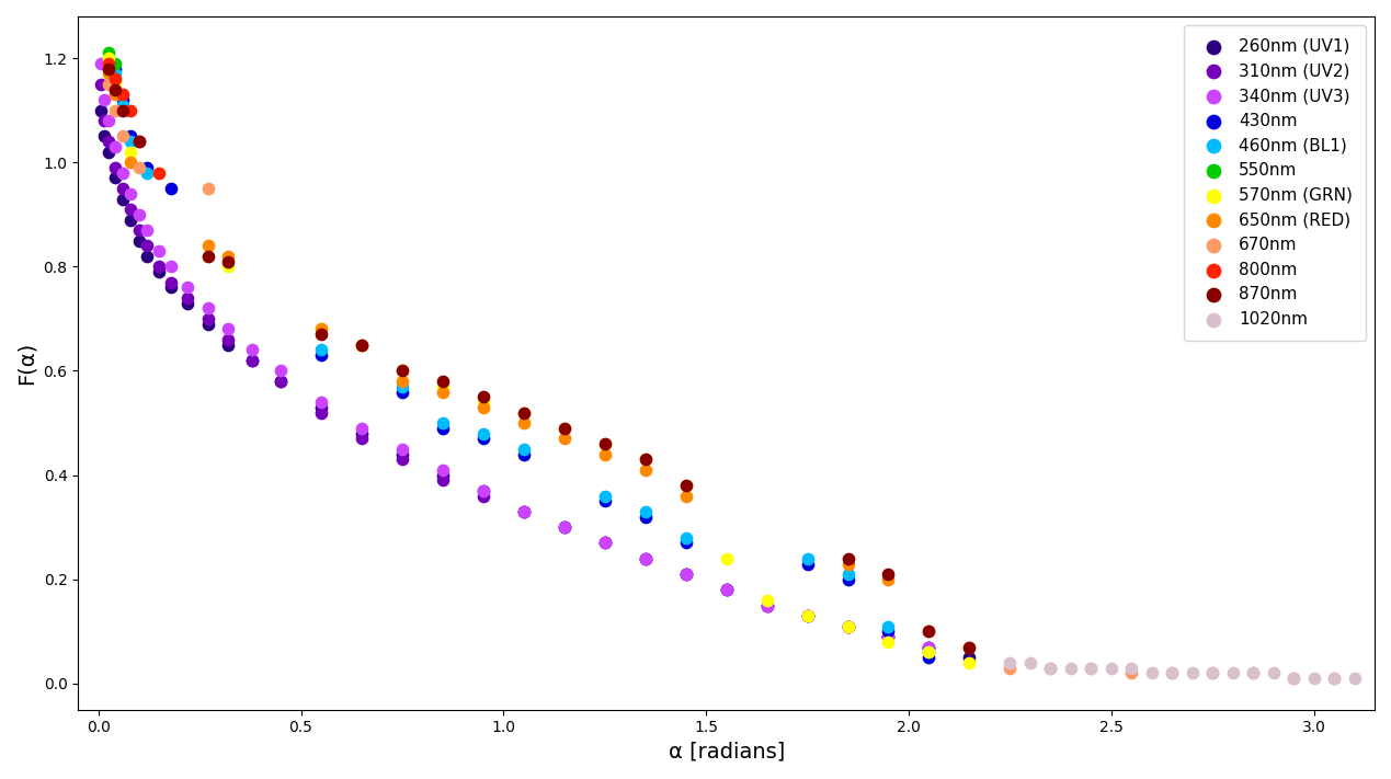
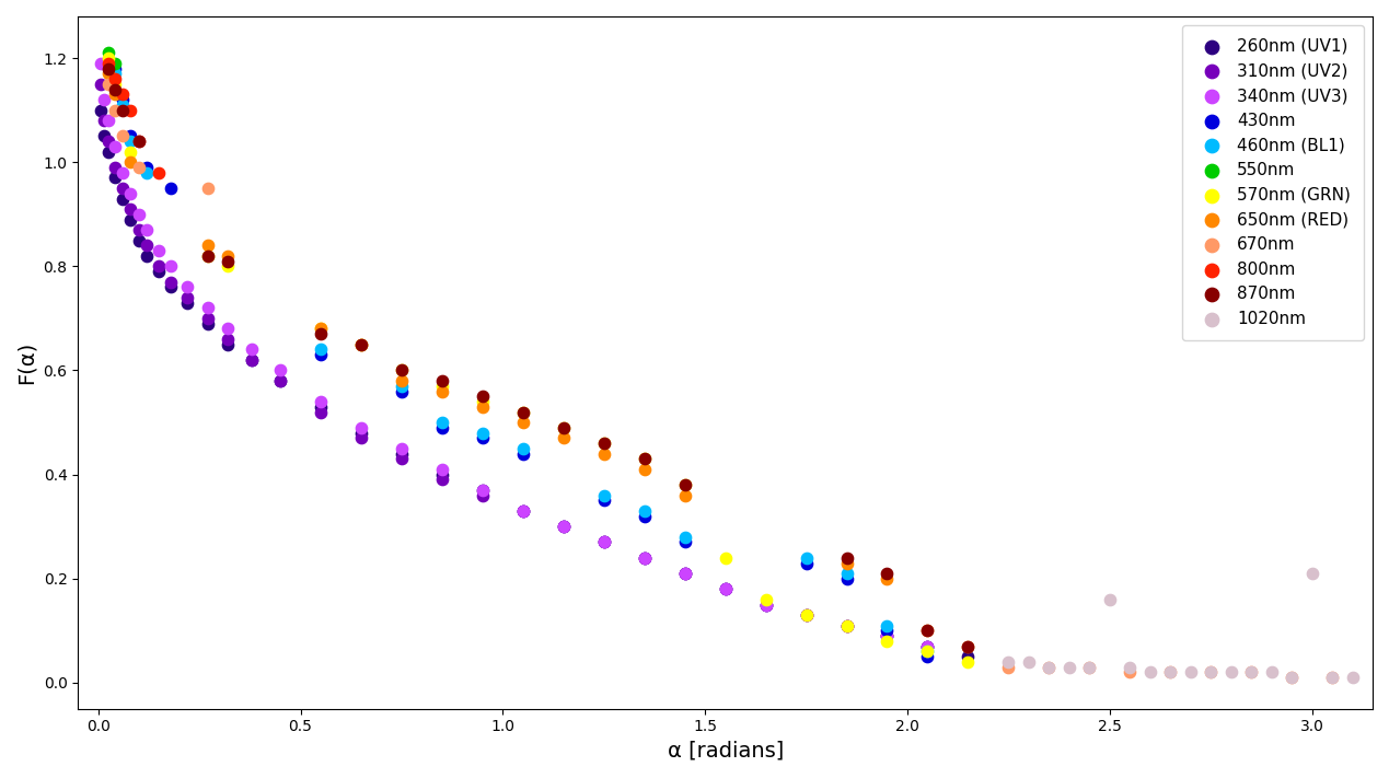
1020nm/2.5: 0.03 -> 0.16
1020nm/3.0: 0.01 -> 0.21
